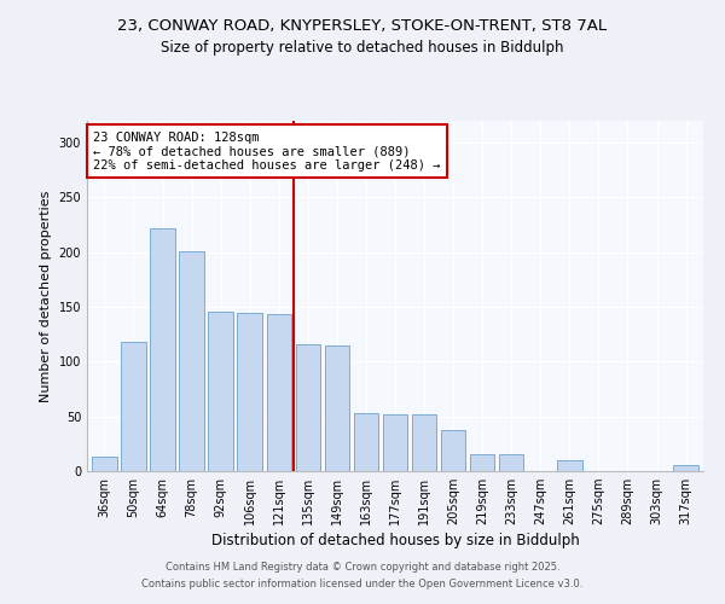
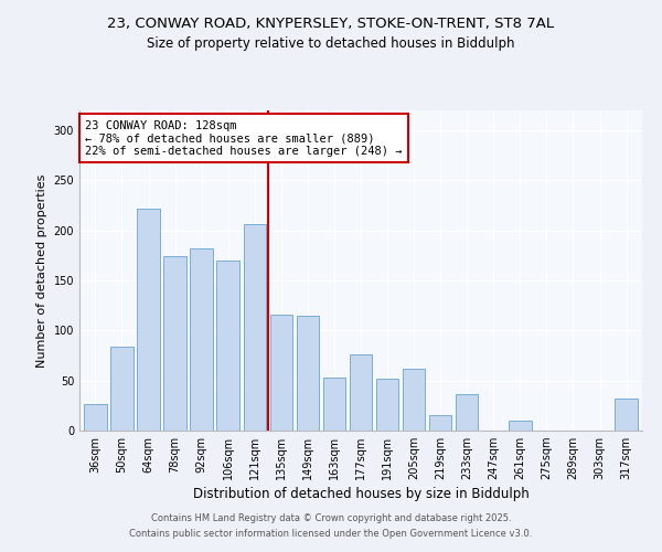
36sqm: 13 -> 26
50sqm: 118 -> 84
78sqm: 201 -> 174
92sqm: 146 -> 182
106sqm: 145 -> 170
121sqm: 144 -> 206
177sqm: 52 -> 76
205sqm: 38 -> 62
233sqm: 15 -> 36
317sqm: 5 -> 32
